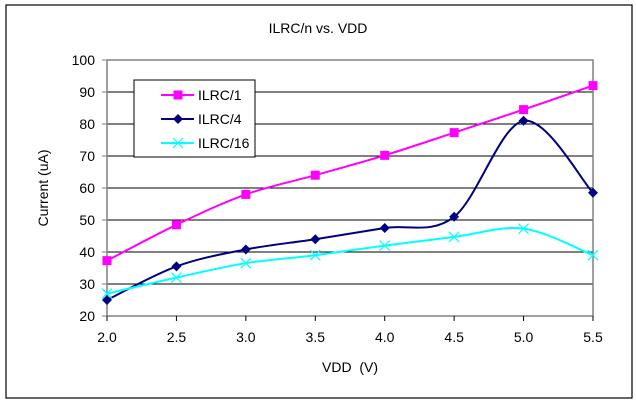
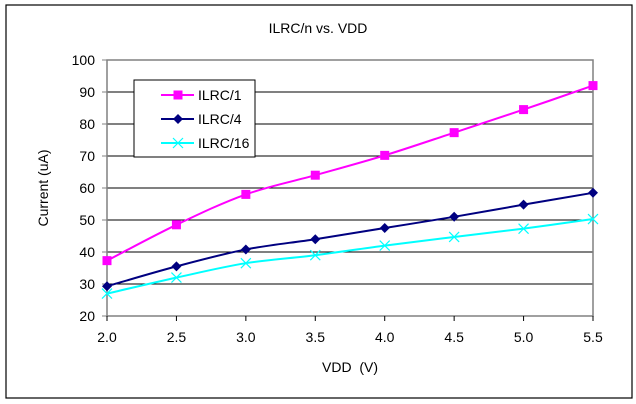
ILRC/4/2.0: 25 -> 29
ILRC/4/5.0: 81 -> 55
ILRC/16/5.5: 39 -> 50
